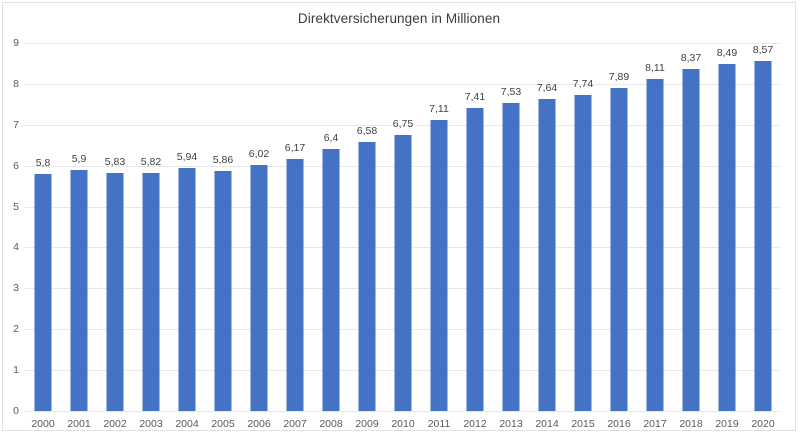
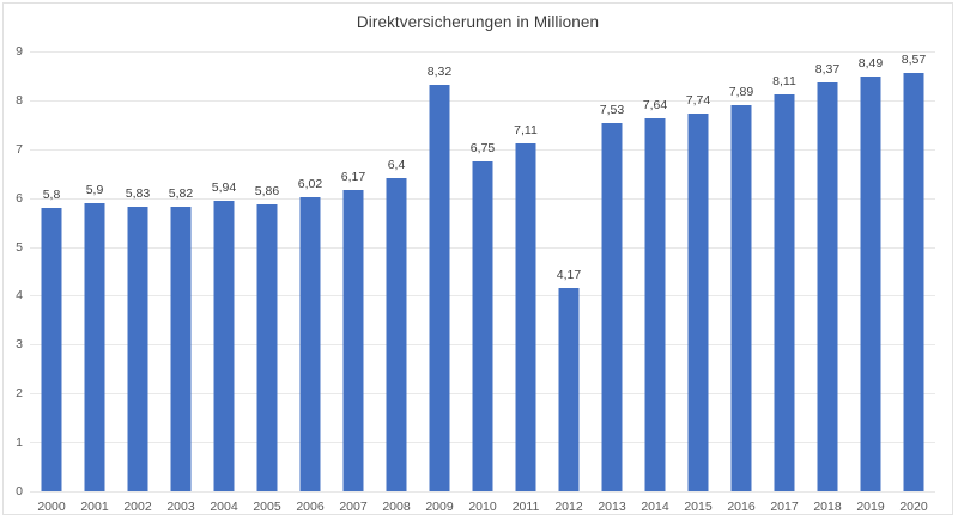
2009: 6,58 -> 8,32
2012: 7,41 -> 4,17
